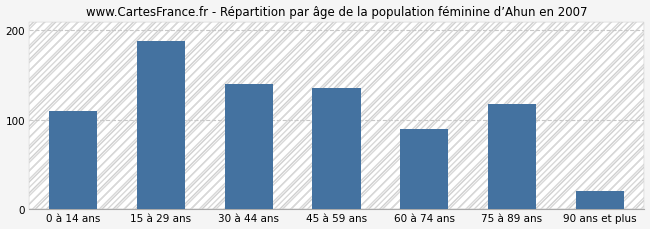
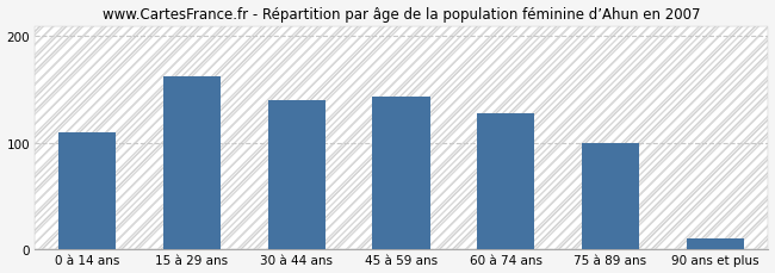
15 à 29 ans: 188 -> 163
45 à 59 ans: 136 -> 143
60 à 74 ans: 90 -> 128
75 à 89 ans: 118 -> 100
90 ans et plus: 20 -> 10
